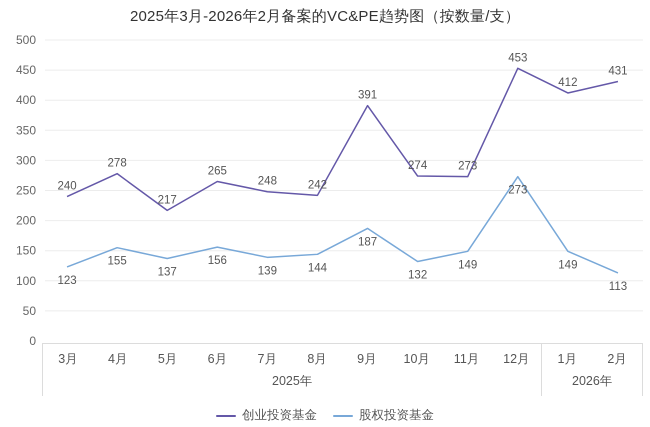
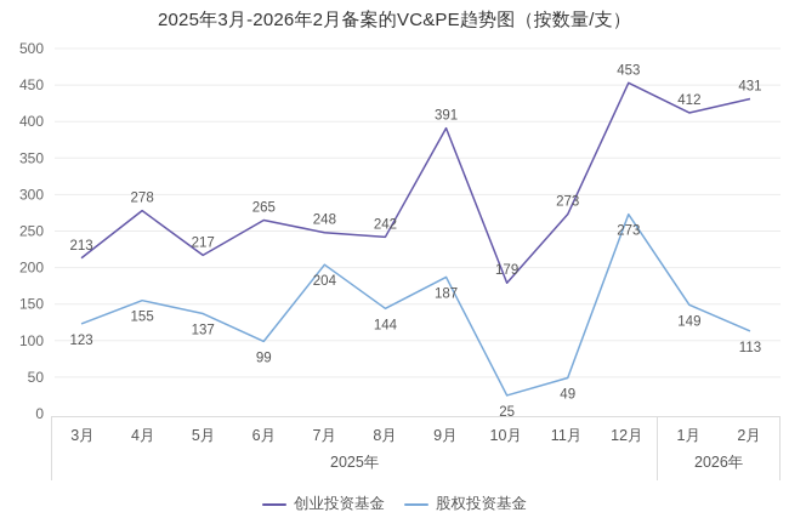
创业投资基金/3月: 240 -> 213
股权投资基金/6月: 156 -> 99
股权投资基金/7月: 139 -> 204
创业投资基金/10月: 274 -> 179
股权投资基金/10月: 132 -> 25
股权投资基金/11月: 149 -> 49
